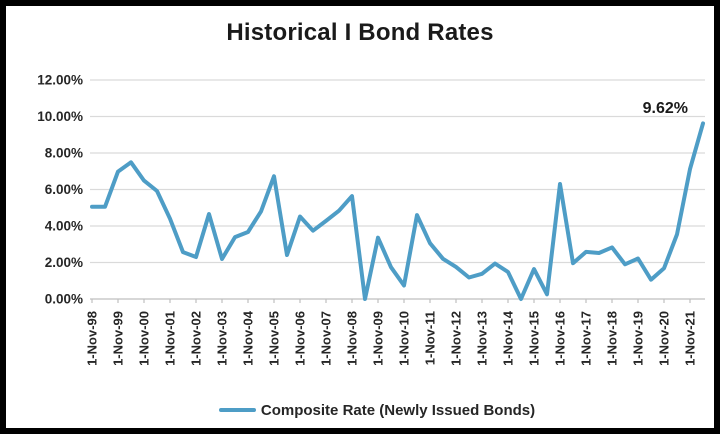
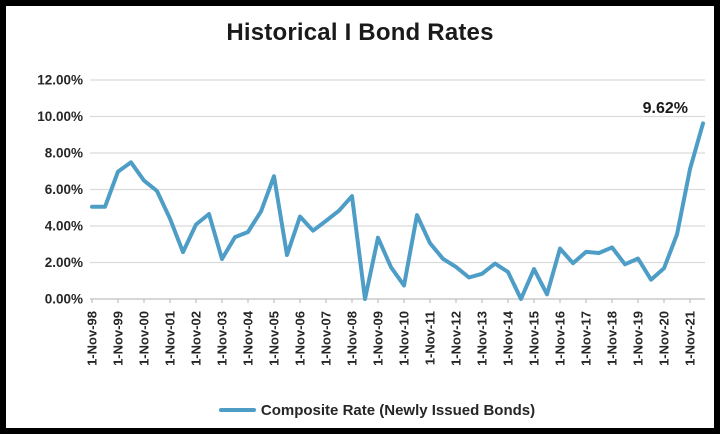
1-Nov-02: 2.3% -> 4.1%
1-Nov-16: 6.3% -> 2.8%
